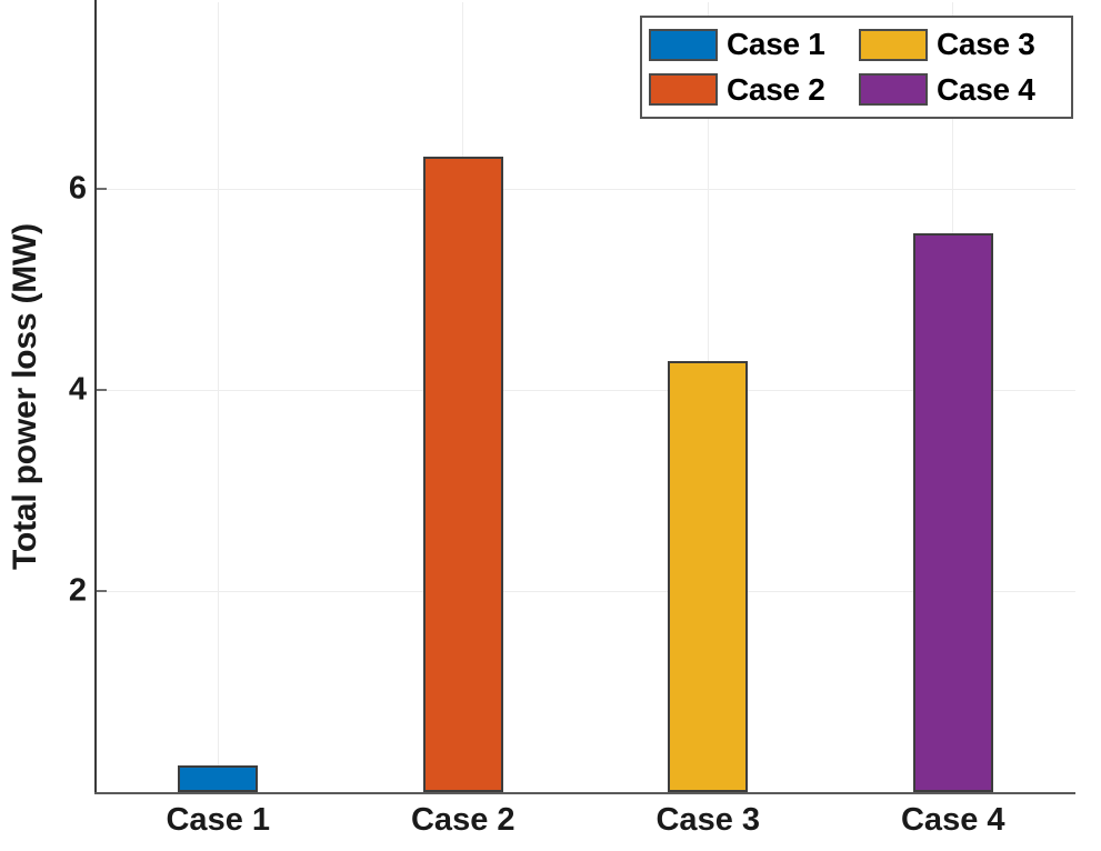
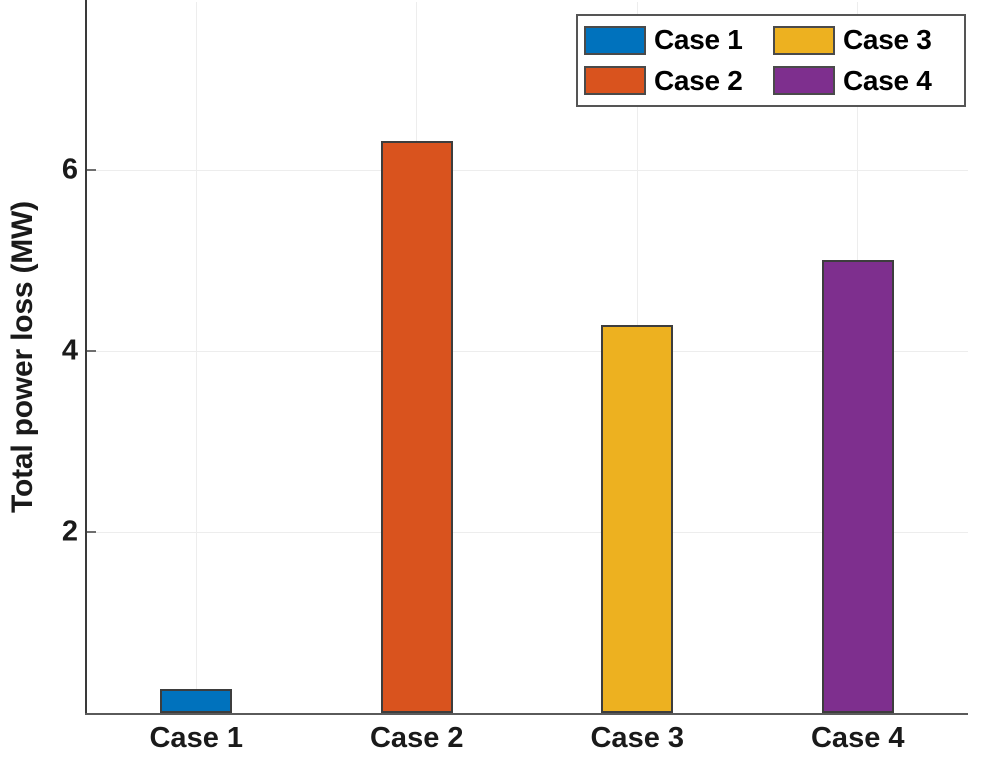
Case 4: 5.5 -> 5.0
